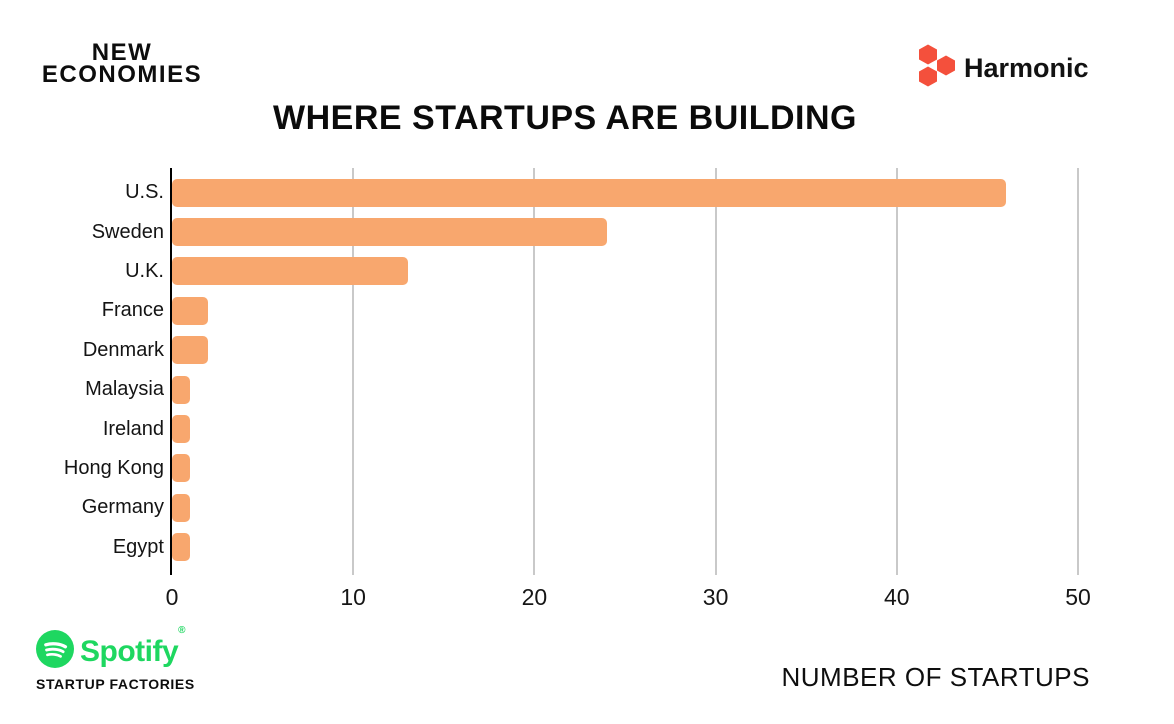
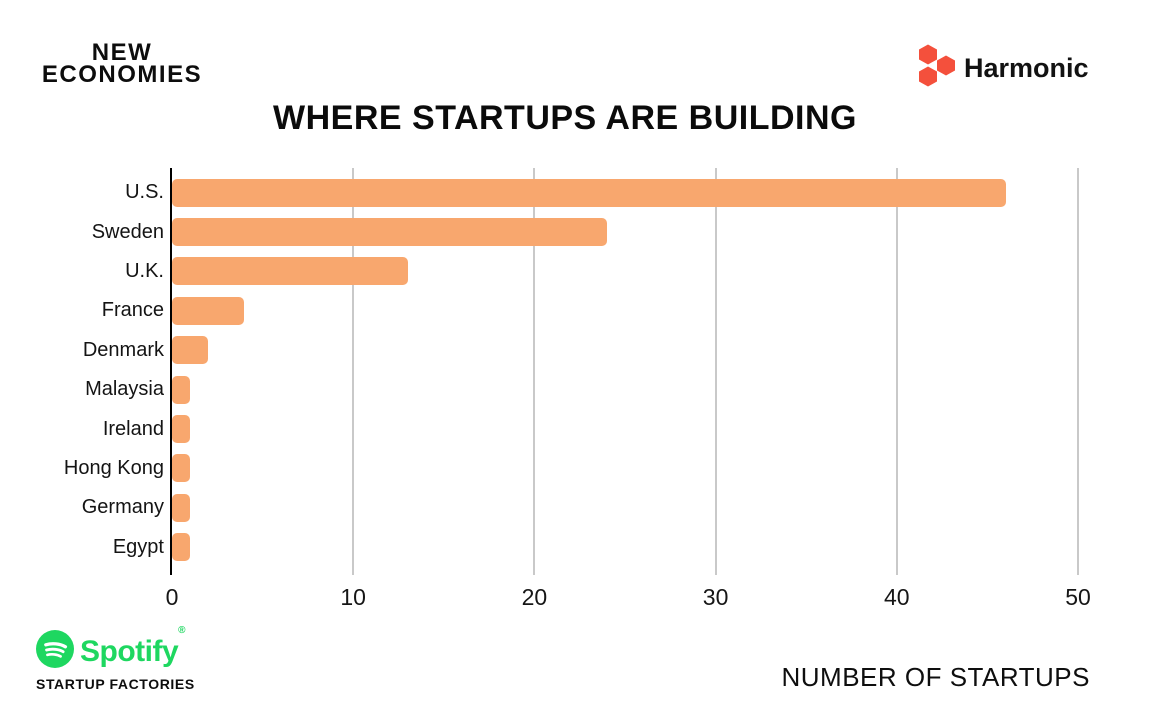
France: 2 -> 4
